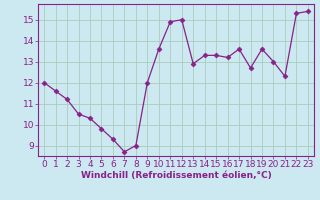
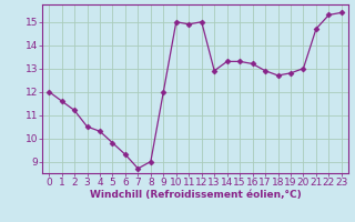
10: 13.6 -> 15.0
17: 13.6 -> 12.9
19: 13.6 -> 12.8
21: 12.3 -> 14.7
